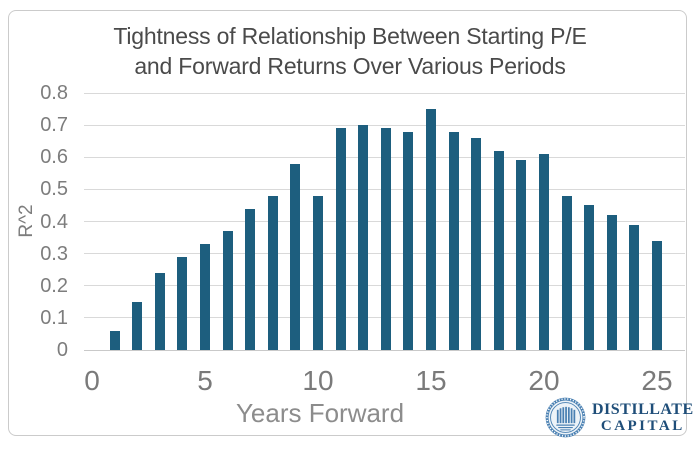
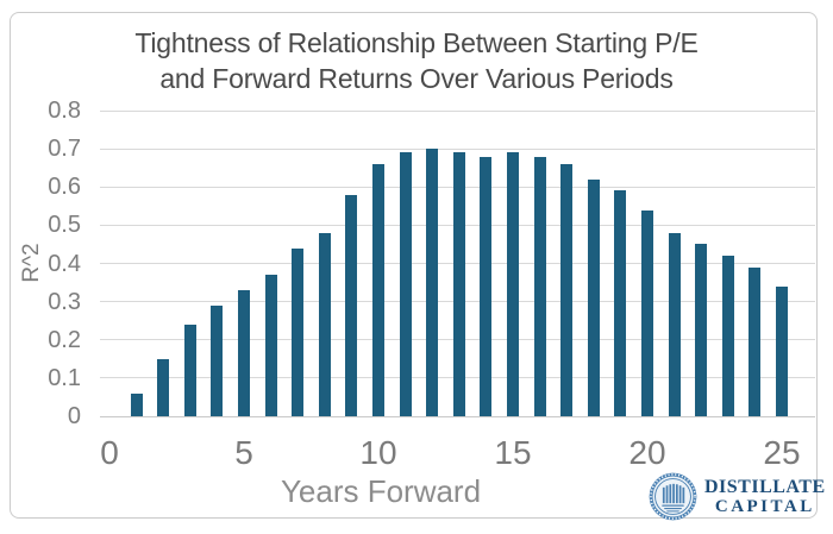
10: 0.48 -> 0.66
15: 0.75 -> 0.69
20: 0.61 -> 0.54
